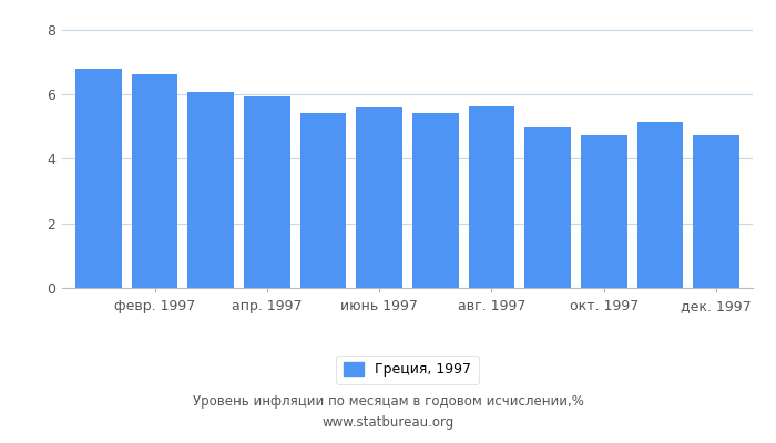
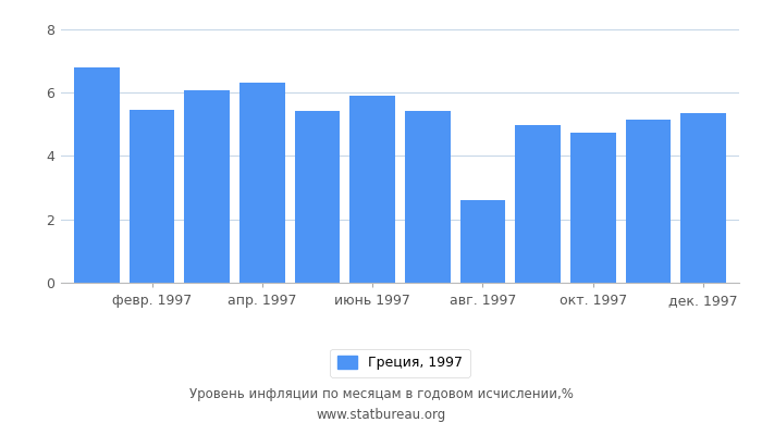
февр. 1997: 6.60 -> 5.45
апр. 1997: 5.93 -> 6.30
июнь 1997: 5.57 -> 5.90
авг. 1997: 5.62 -> 2.60
дек. 1997: 4.73 -> 5.35
